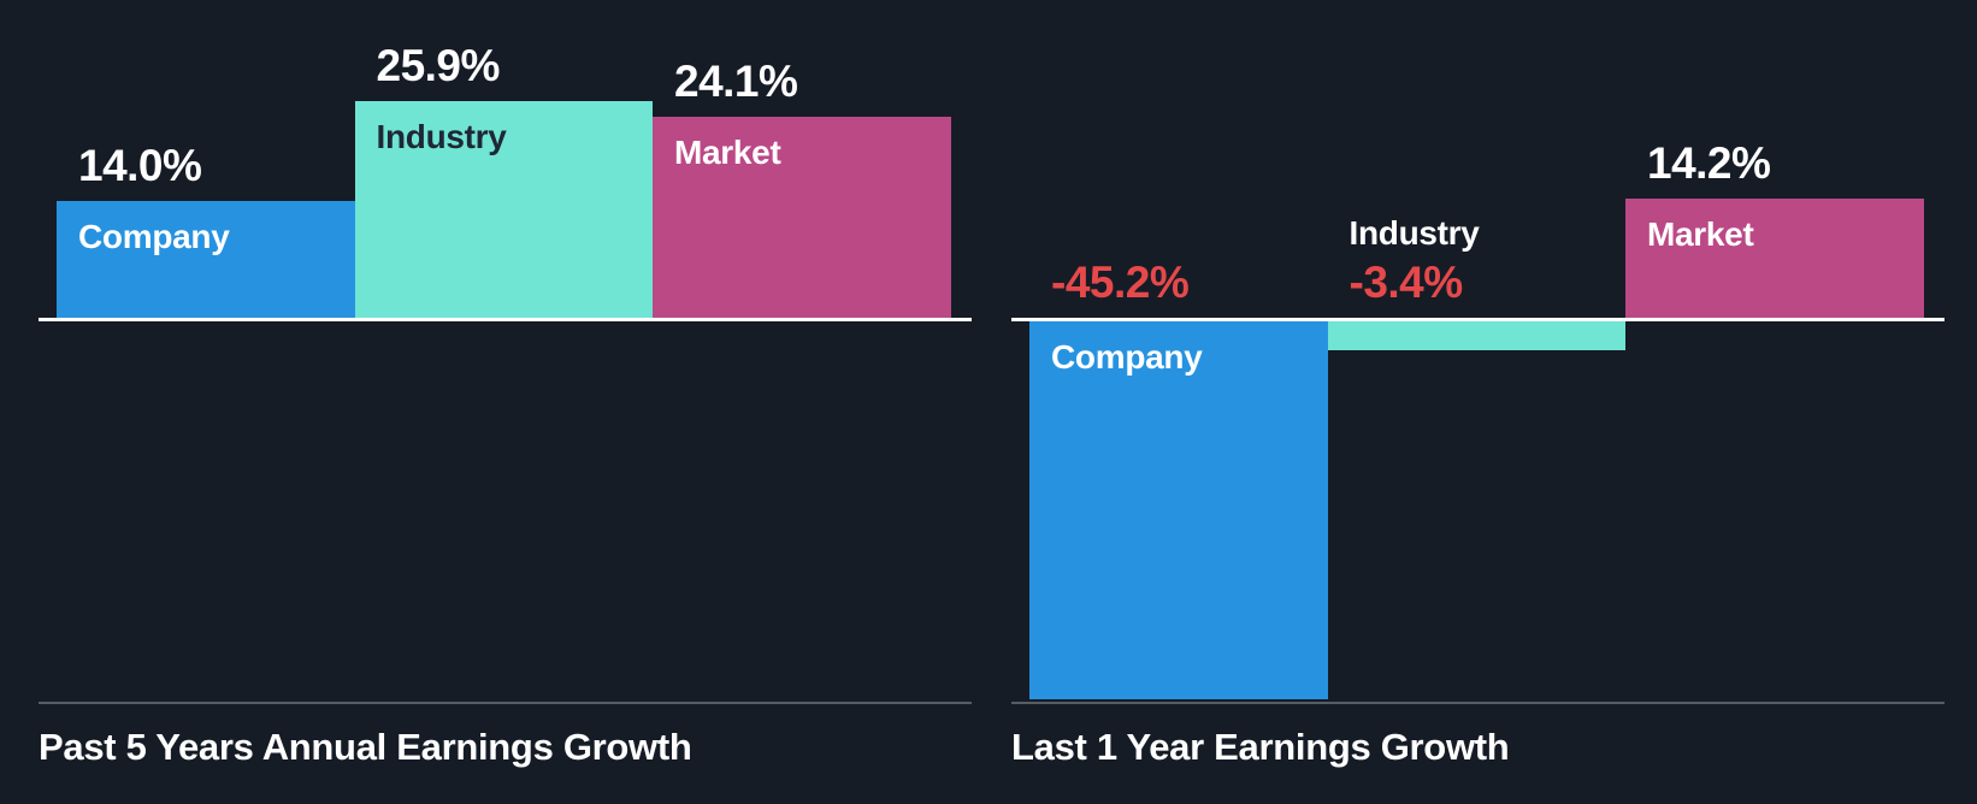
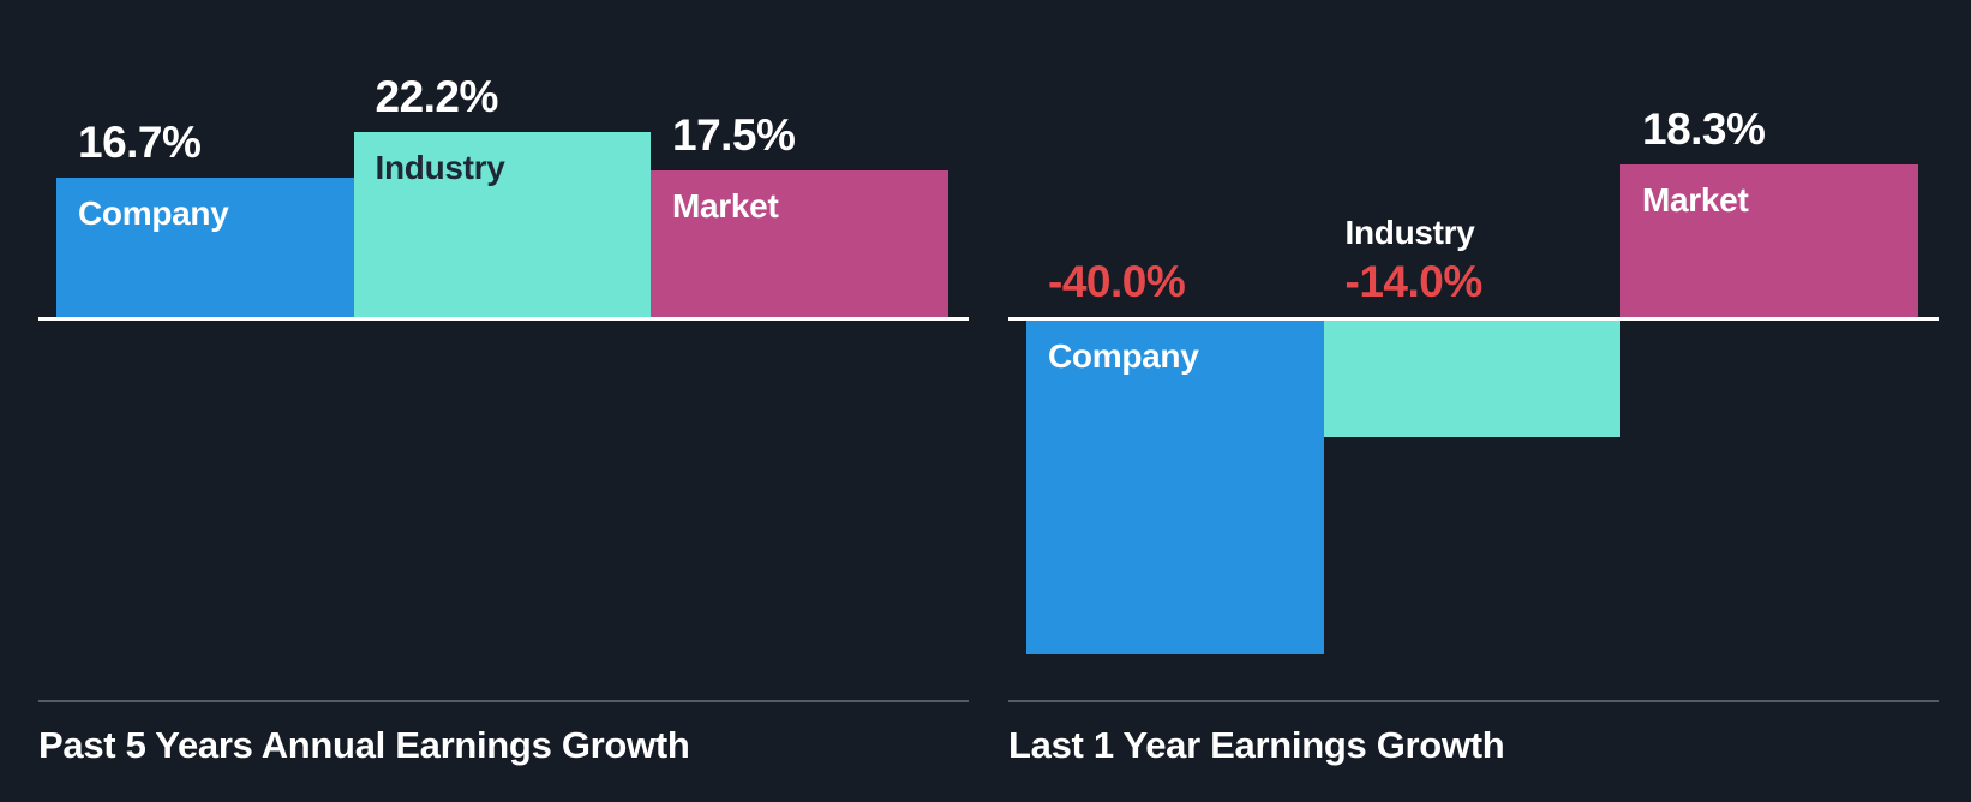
Past 5 Years Annual Earnings Growth/Company: 14.0% -> 16.7%
Past 5 Years Annual Earnings Growth/Industry: 25.9% -> 22.2%
Past 5 Years Annual Earnings Growth/Market: 24.1% -> 17.5%
Last 1 Year Earnings Growth/Company: -45.2% -> -40.0%
Last 1 Year Earnings Growth/Industry: -3.4% -> -14.0%
Last 1 Year Earnings Growth/Market: 14.2% -> 18.3%
